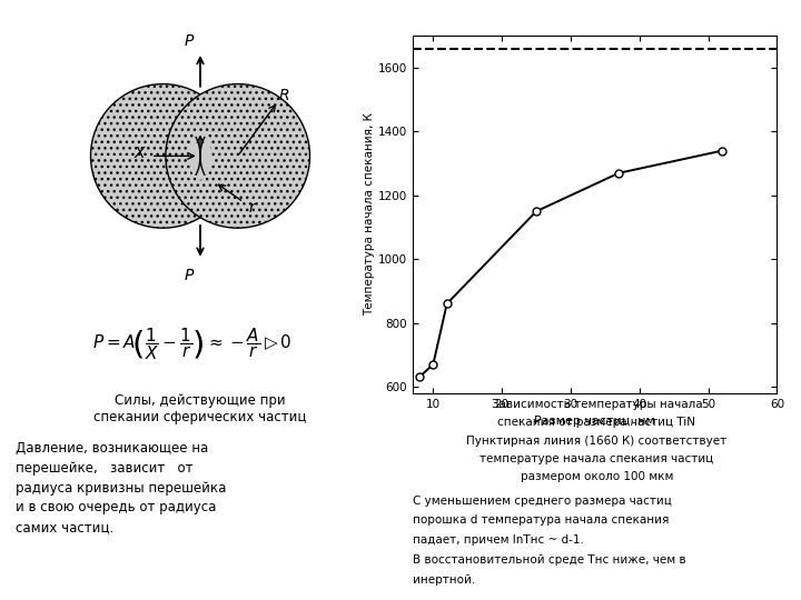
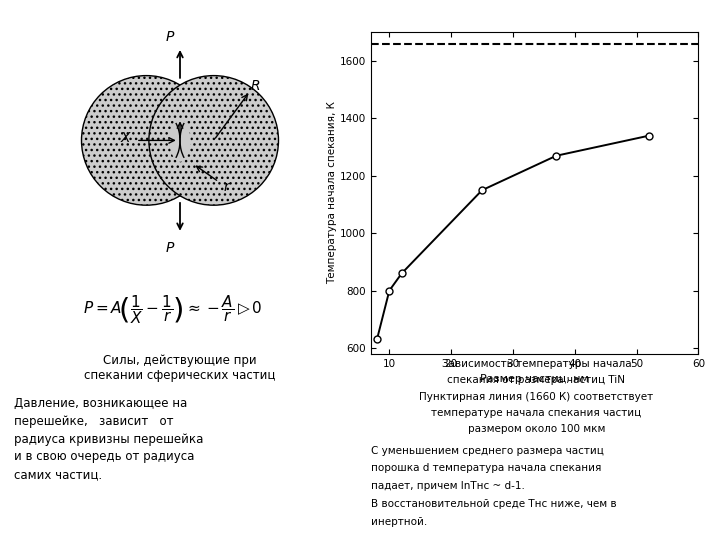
10: 670 -> 800
